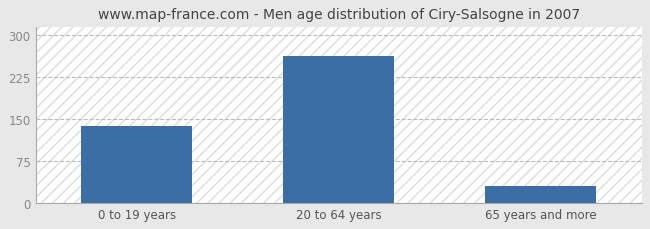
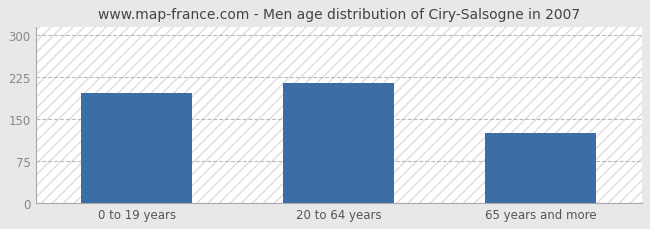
0 to 19 years: 137 -> 196
20 to 64 years: 262 -> 214
65 years and more: 30 -> 124
